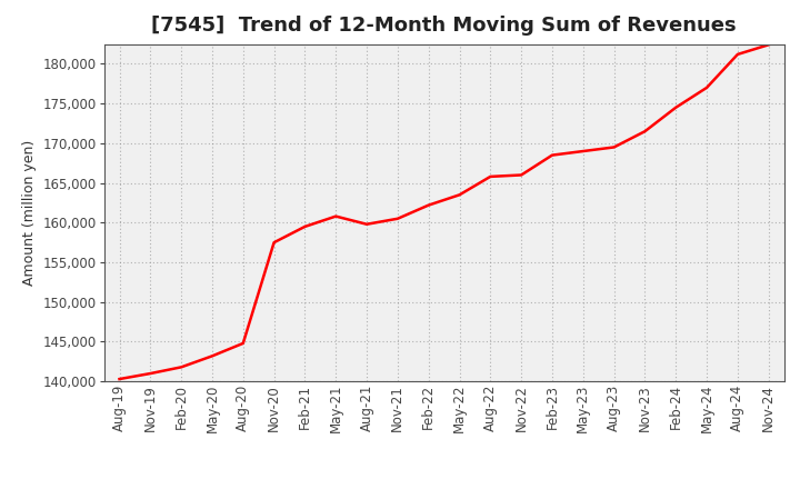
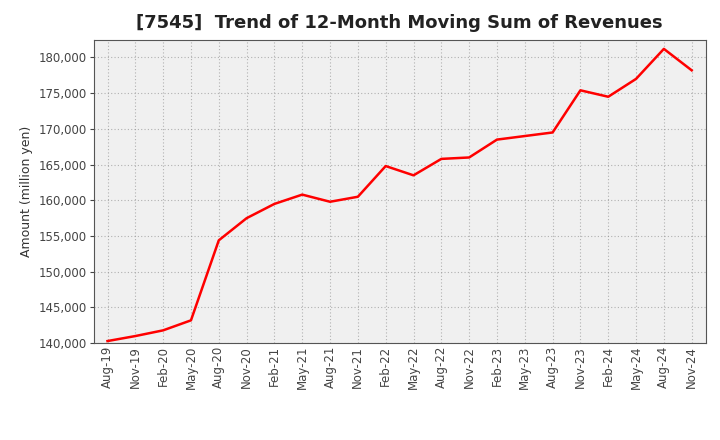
Aug-20: 144,800 -> 154,400
Feb-22: 162,200 -> 164,800
Nov-23: 171,500 -> 175,400
Nov-24: 182,400 -> 178,200
